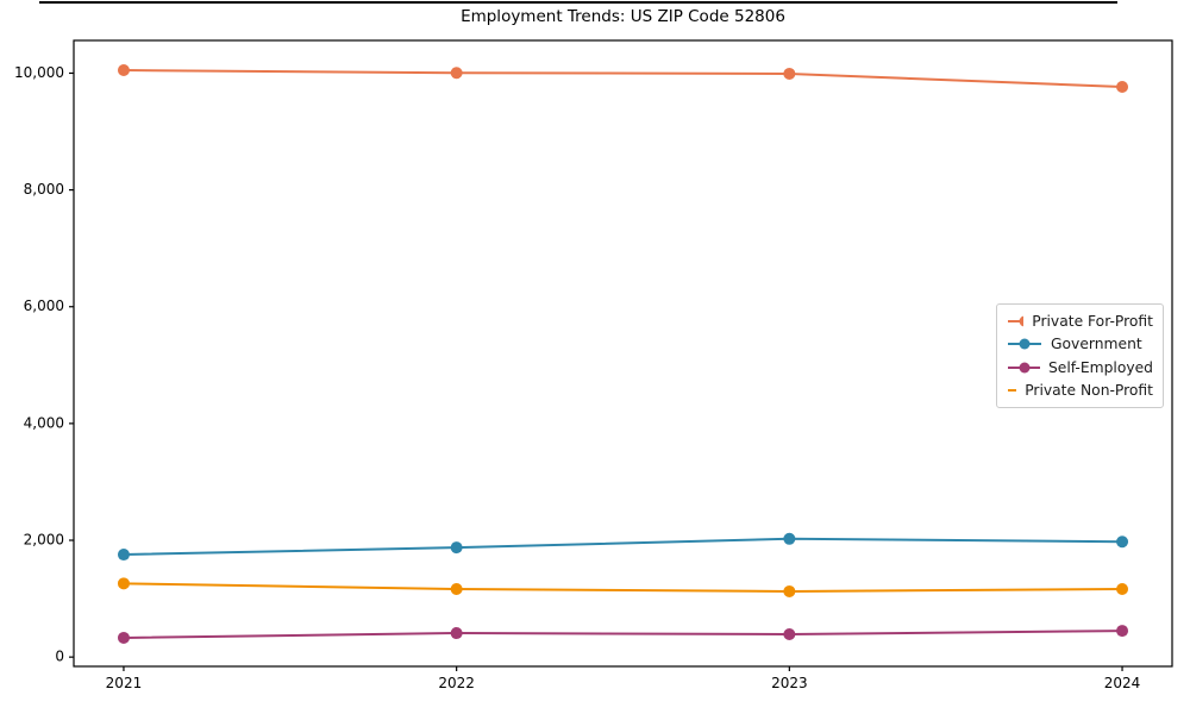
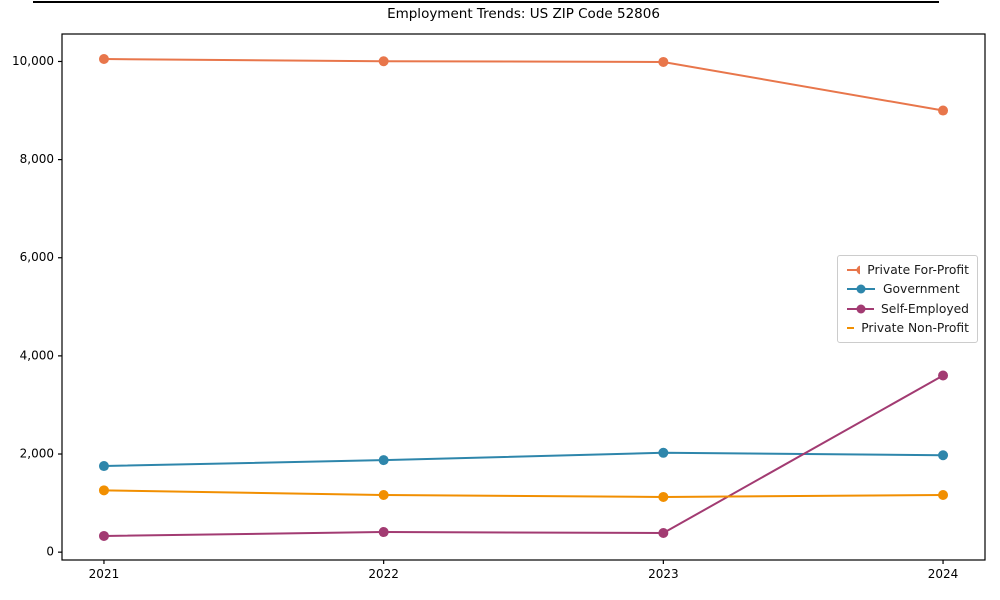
Private For-Profit/2024: 9800 -> 9000
Self-Employed/2024: 400 -> 3600
